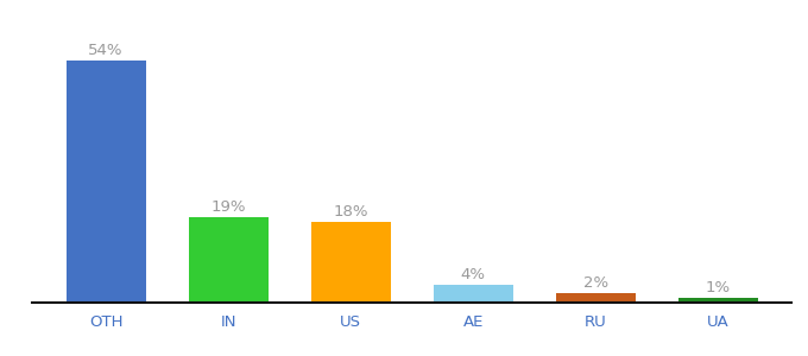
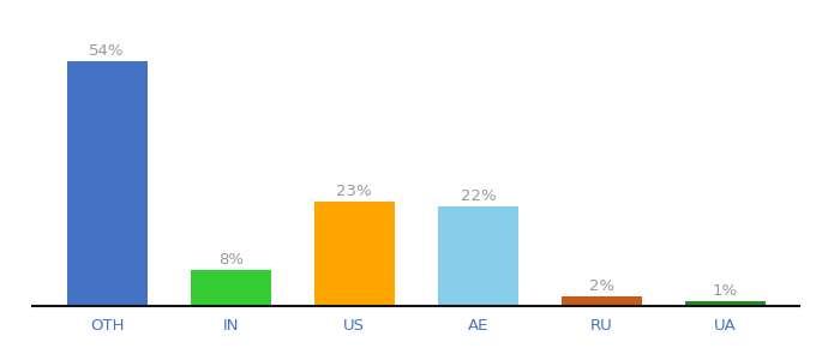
IN: 19% -> 8%
US: 18% -> 23%
AE: 4% -> 22%
